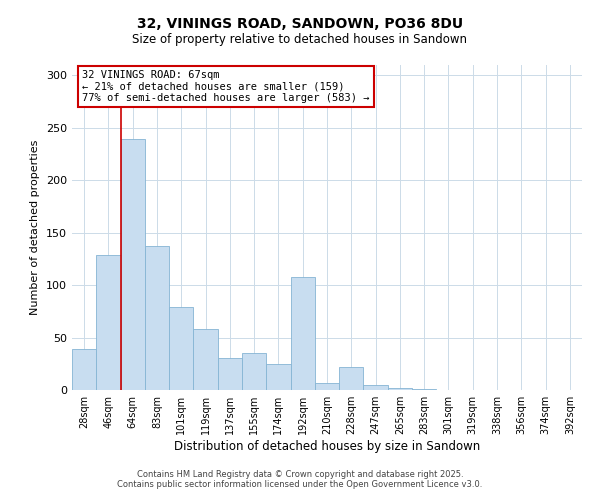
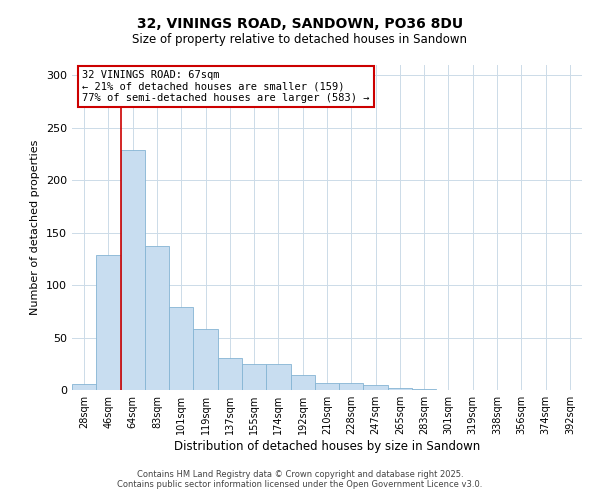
28sqm: 39 -> 6
64sqm: 239 -> 229
155sqm: 35 -> 25
192sqm: 108 -> 14
228sqm: 22 -> 7
